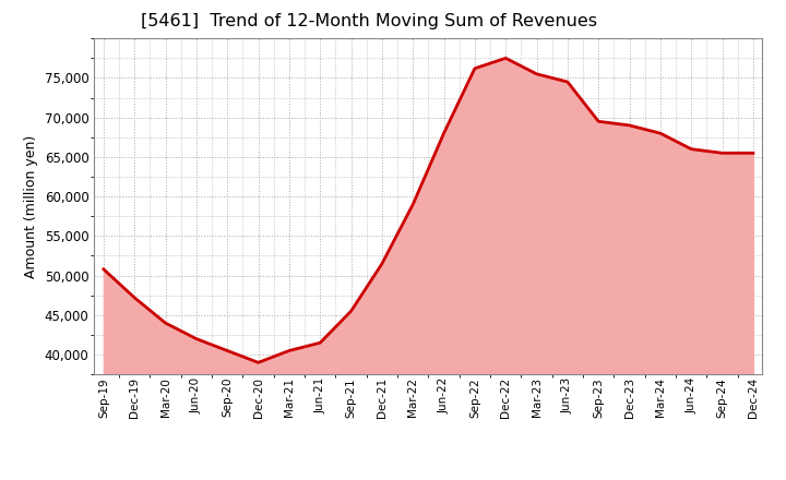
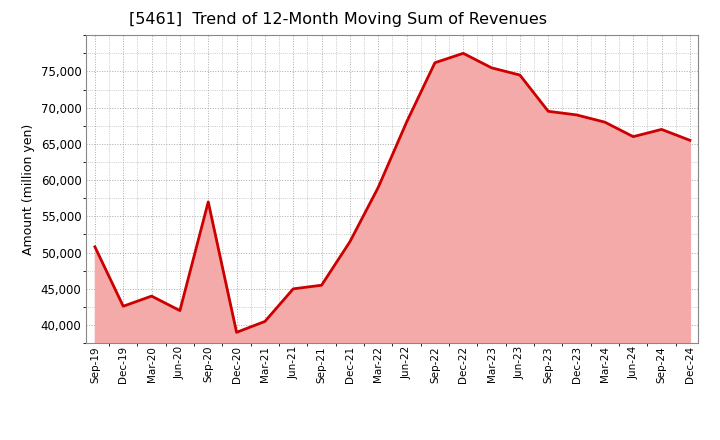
Dec-19: 47,200 -> 42,600
Sep-20: 40,500 -> 57,000
Jun-21: 41,500 -> 45,000
Sep-24: 65,500 -> 67,000
